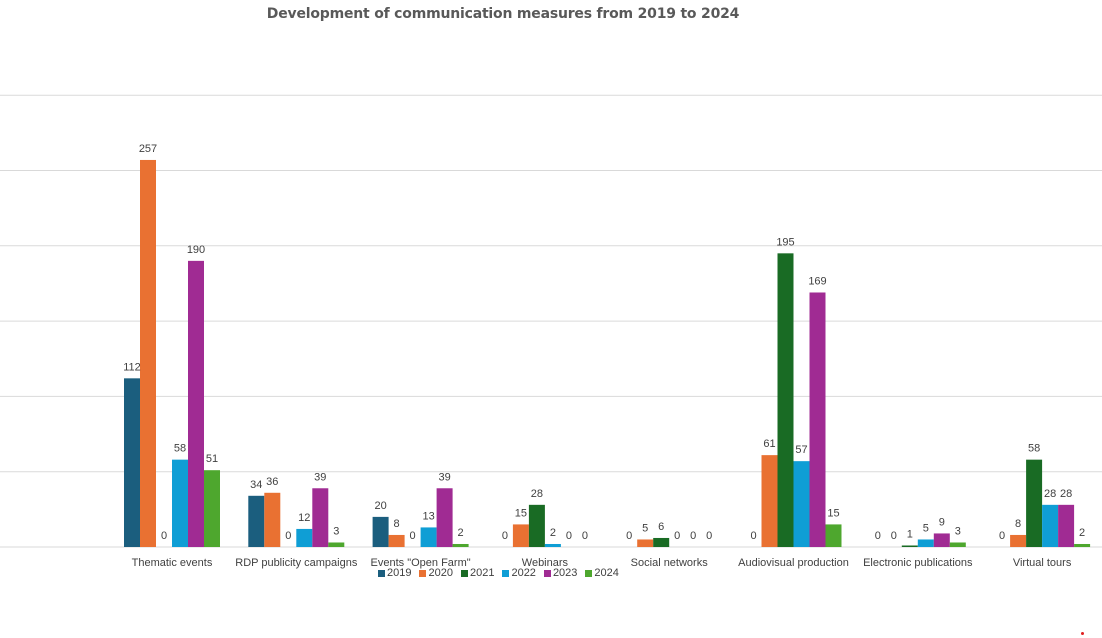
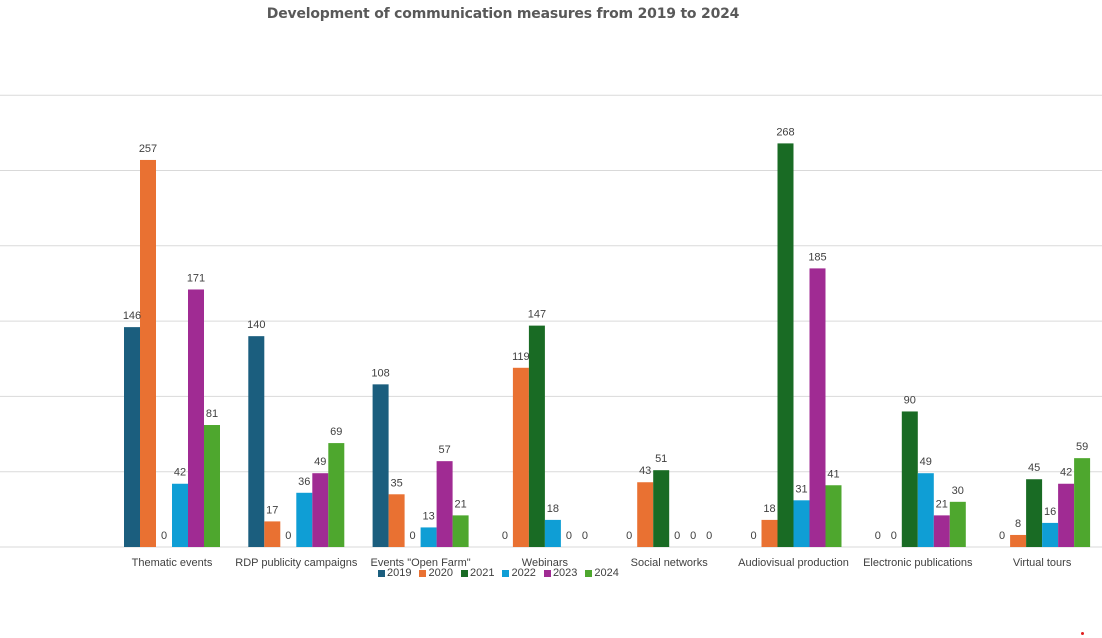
2019/Thematic events: 112 -> 146
2022/Thematic events: 58 -> 42
2023/Thematic events: 190 -> 171
2024/Thematic events: 51 -> 81
2019/RDP publicity campaigns: 34 -> 140
2020/RDP publicity campaigns: 36 -> 17
2022/RDP publicity campaigns: 12 -> 36
2023/RDP publicity campaigns: 39 -> 49
2024/RDP publicity campaigns: 3 -> 69
2019/Events "Open Farm": 20 -> 108
2020/Events "Open Farm": 8 -> 35
2023/Events "Open Farm": 39 -> 57
2024/Events "Open Farm": 2 -> 21
2020/Webinars: 15 -> 119
2021/Webinars: 28 -> 147
2022/Webinars: 2 -> 18
2020/Social networks: 5 -> 43
2021/Social networks: 6 -> 51
2020/Audiovisual production: 61 -> 18
2021/Audiovisual production: 195 -> 268
2022/Audiovisual production: 57 -> 31
2023/Audiovisual production: 169 -> 185
2024/Audiovisual production: 15 -> 41
2021/Electronic publications: 1 -> 90
2022/Electronic publications: 5 -> 49
2023/Electronic publications: 9 -> 21
2024/Electronic publications: 3 -> 30
2021/Virtual tours: 58 -> 45
2022/Virtual tours: 28 -> 16
2023/Virtual tours: 28 -> 42
2024/Virtual tours: 2 -> 59
